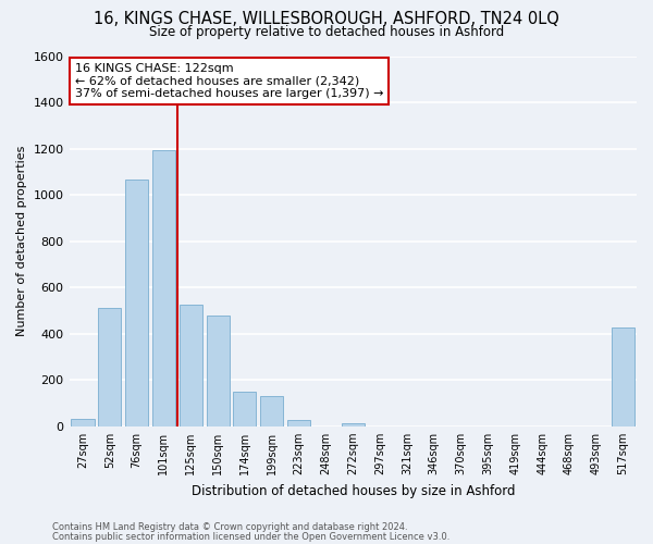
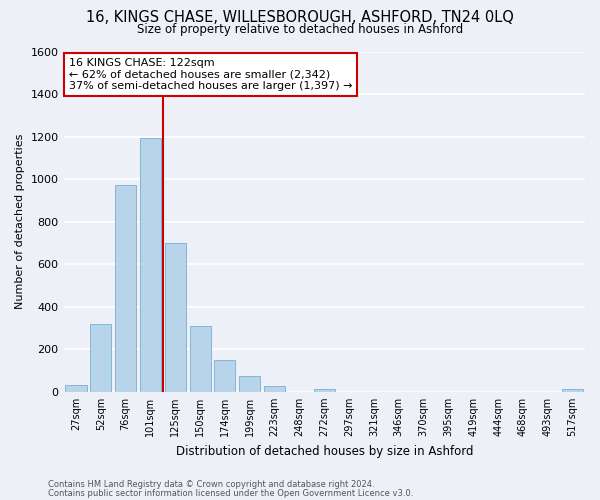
52sqm: 510 -> 320
76sqm: 1065 -> 970
125sqm: 525 -> 700
150sqm: 480 -> 310
199sqm: 130 -> 75
517sqm: 425 -> 15
